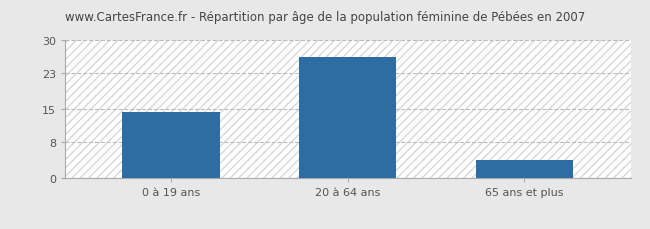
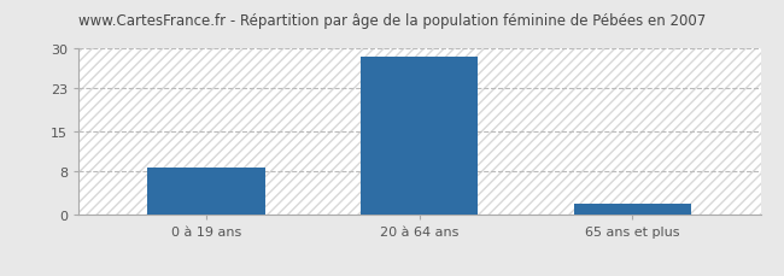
0 à 19 ans: 14.5 -> 8.5
20 à 64 ans: 26.5 -> 28.5
65 ans et plus: 4.0 -> 2.0
